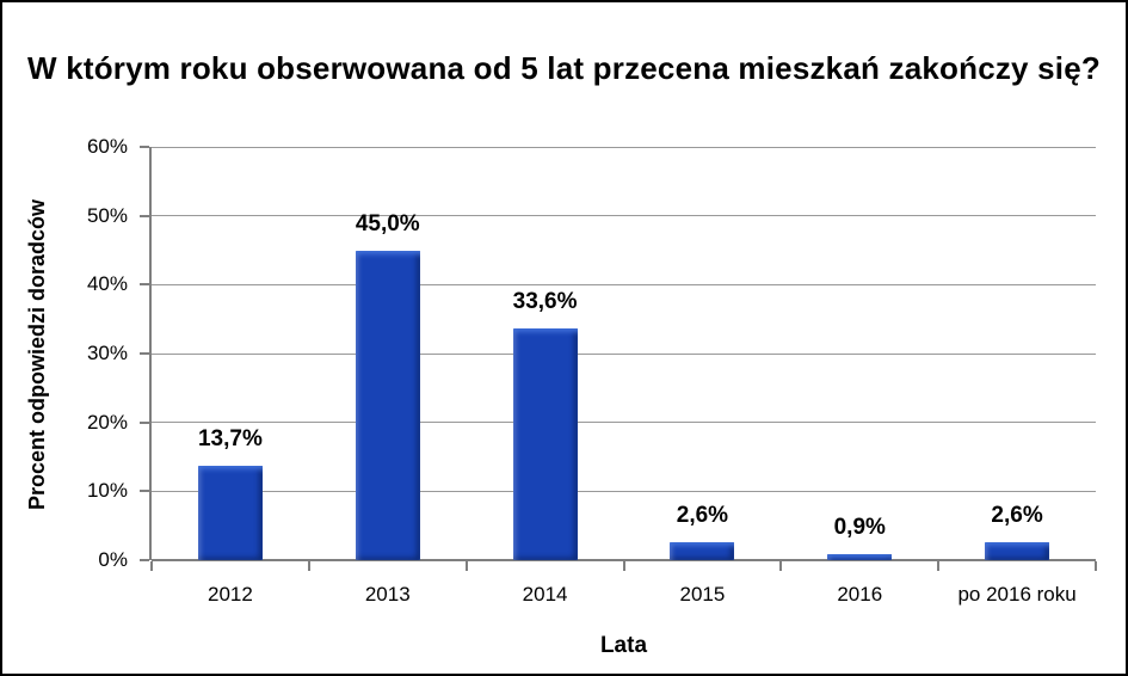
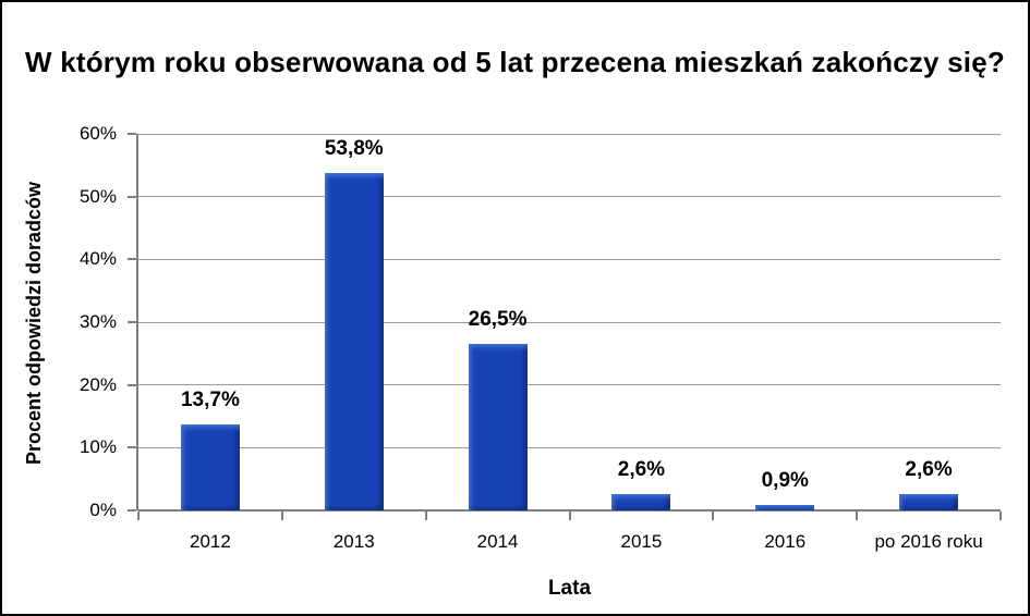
2013: 45,0% -> 53,8%
2014: 33,6% -> 26,5%
